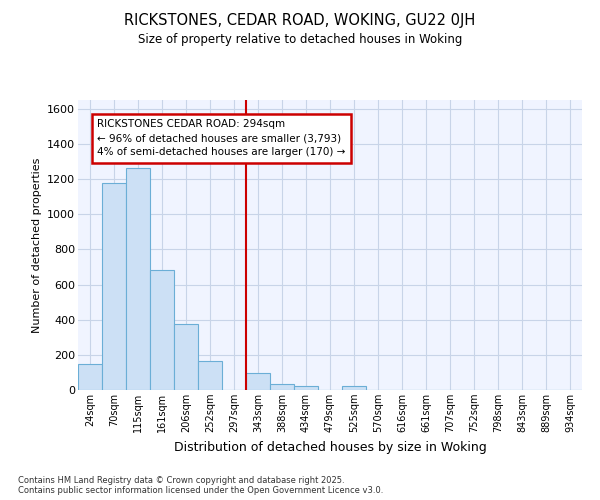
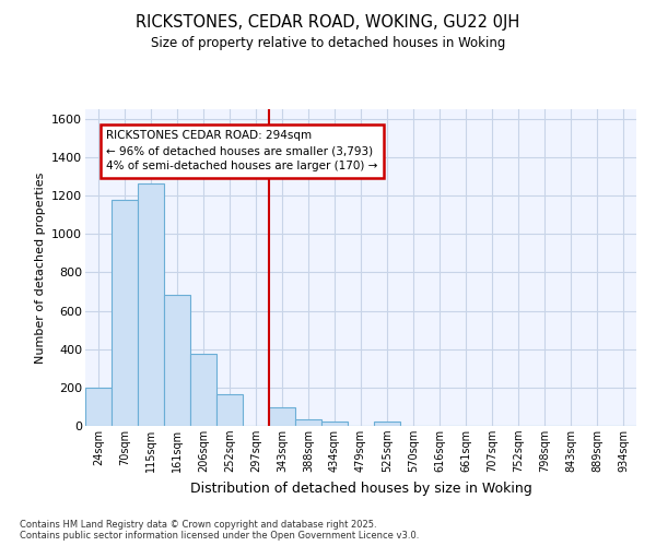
24sqm: 150 -> 200
